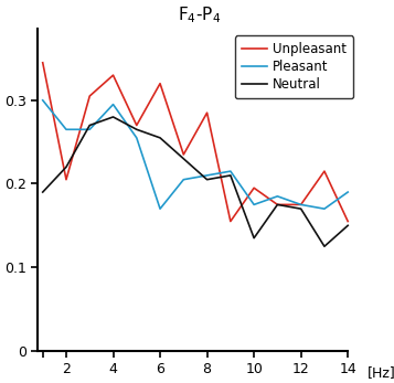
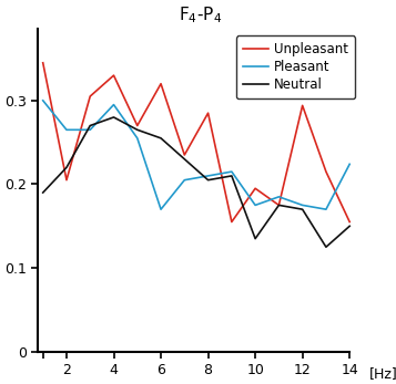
Unpleasant/12: 0.175 -> 0.294
Pleasant/14: 0.190 -> 0.224
